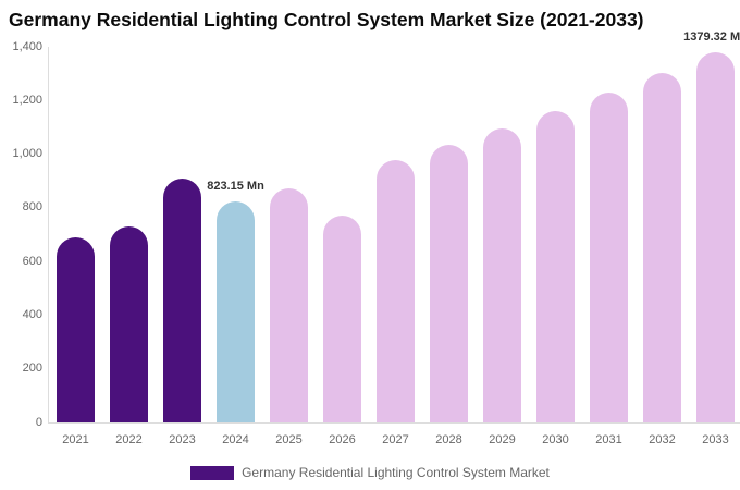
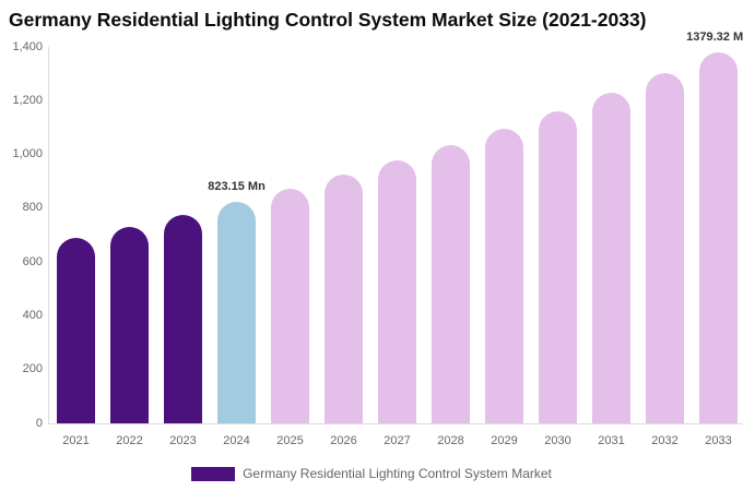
2023: 910 -> 780
2026: 770 -> 920
